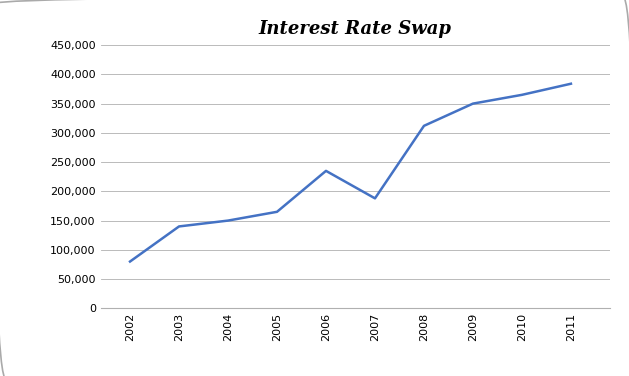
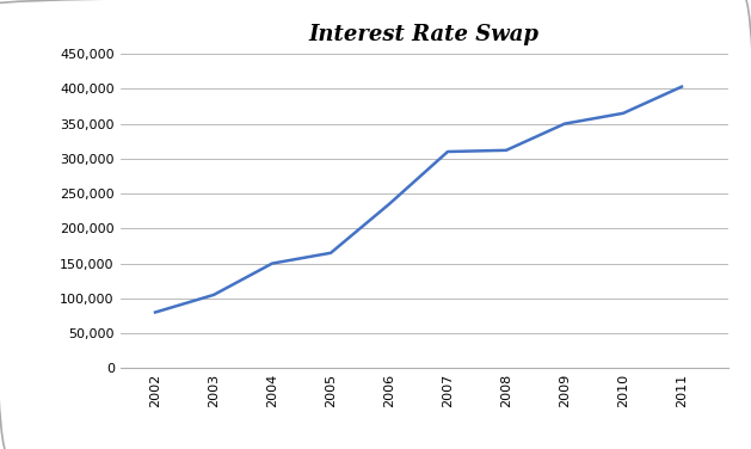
2003: 140,000 -> 105,000
2007: 188,000 -> 310,000
2011: 384,000 -> 403,000
